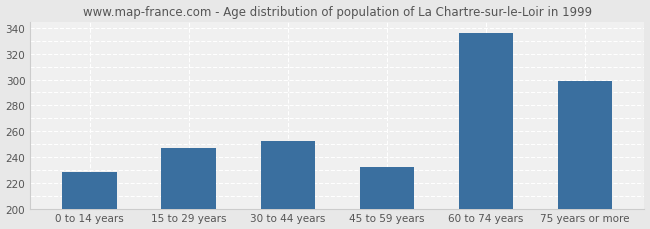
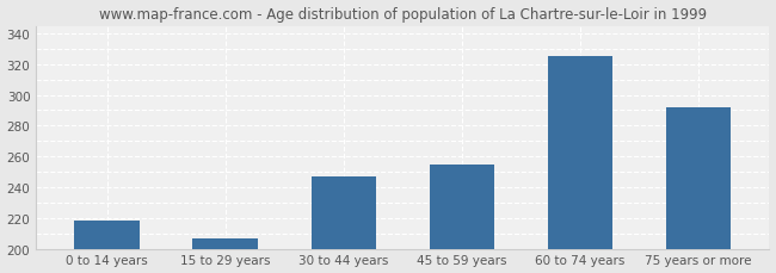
0 to 14 years: 228 -> 218
15 to 29 years: 247 -> 207
30 to 44 years: 252 -> 247
45 to 59 years: 232 -> 255
60 to 74 years: 336 -> 325
75 years or more: 299 -> 292
